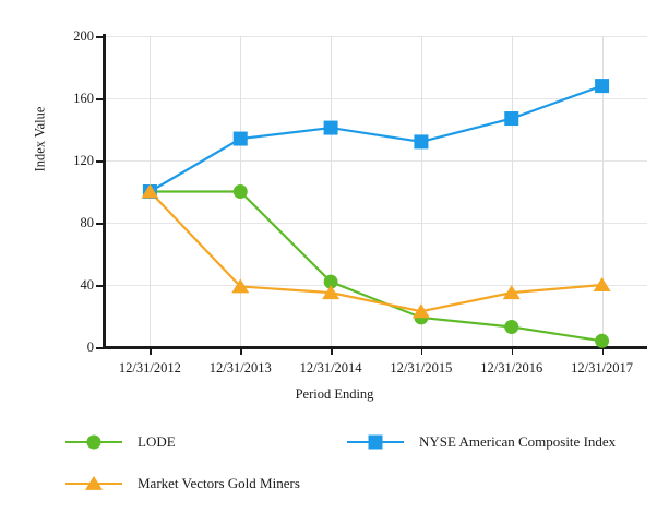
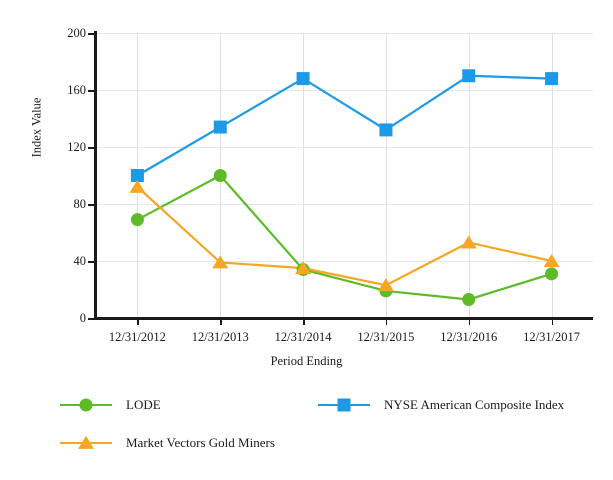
LODE/12/31/2012: 100 -> 69
Market Vectors Gold Miners/12/31/2012: 100 -> 92
LODE/12/31/2014: 42 -> 34
NYSE American Composite Index/12/31/2014: 141 -> 168
NYSE American Composite Index/12/31/2016: 147 -> 170
Market Vectors Gold Miners/12/31/2016: 35 -> 53
LODE/12/31/2017: 4 -> 31
